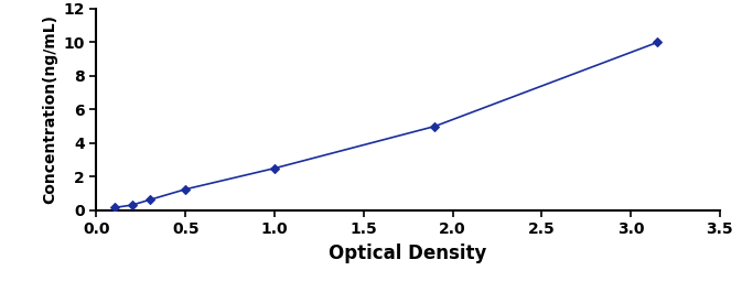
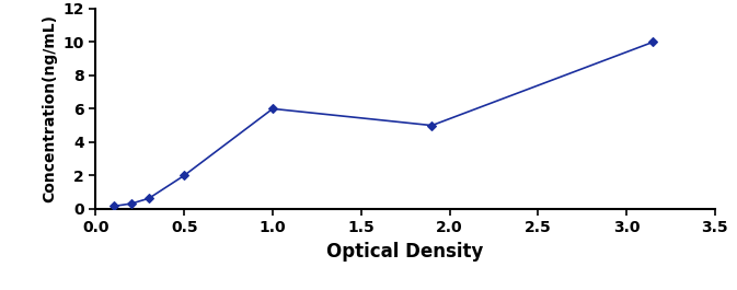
0.5: 1.2 -> 2.0
1.0: 2.5 -> 6.0
